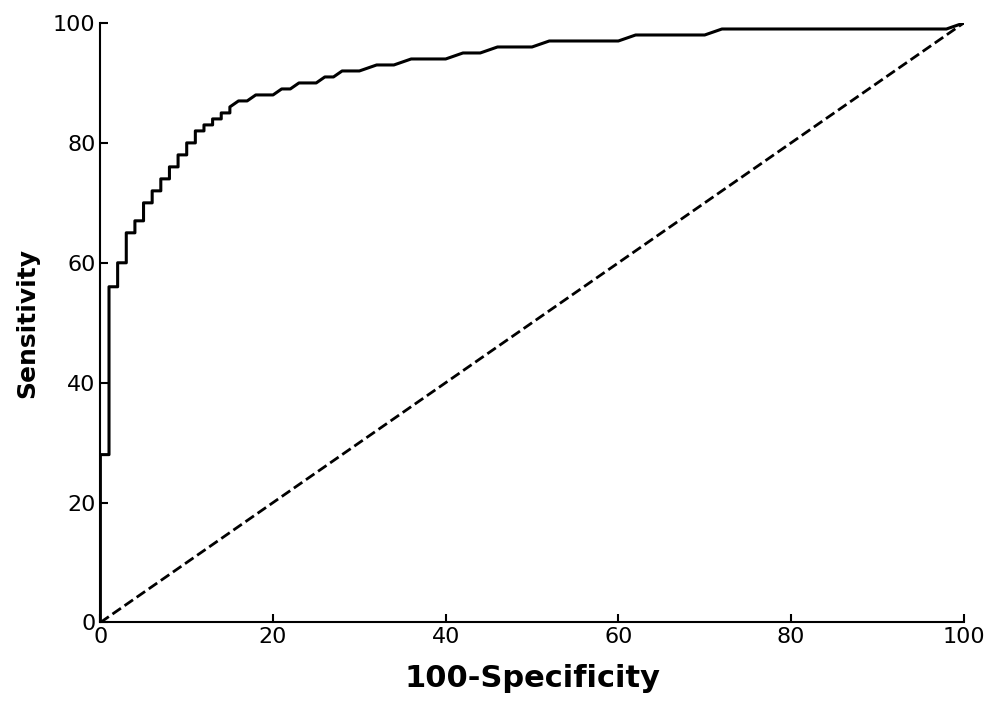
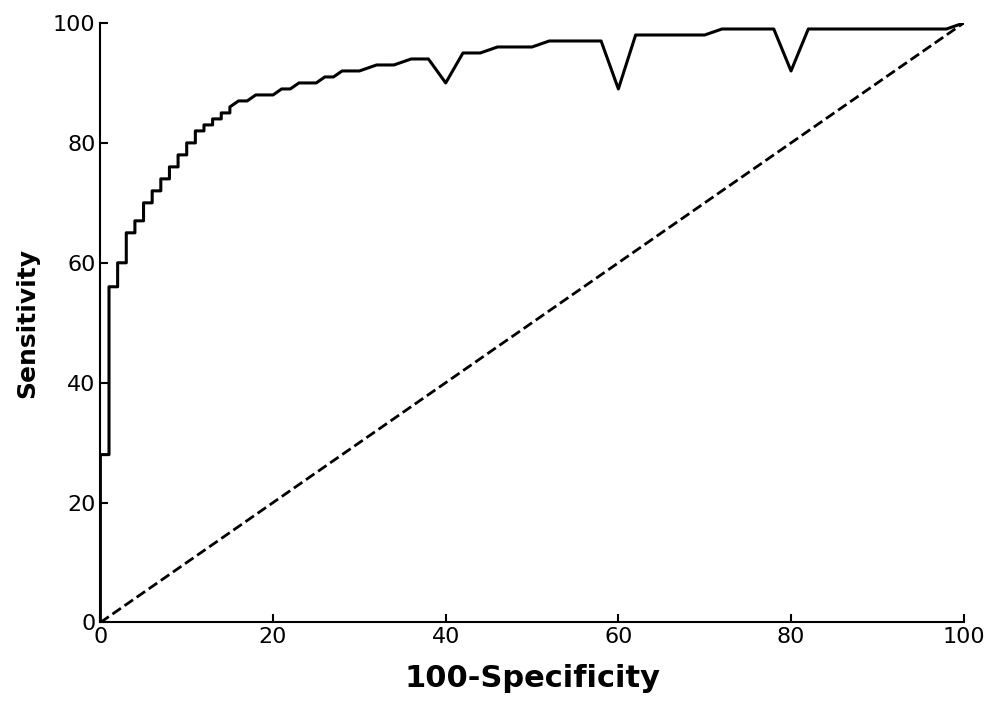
40: 94 -> 90
60: 97 -> 89
80: 99 -> 92
